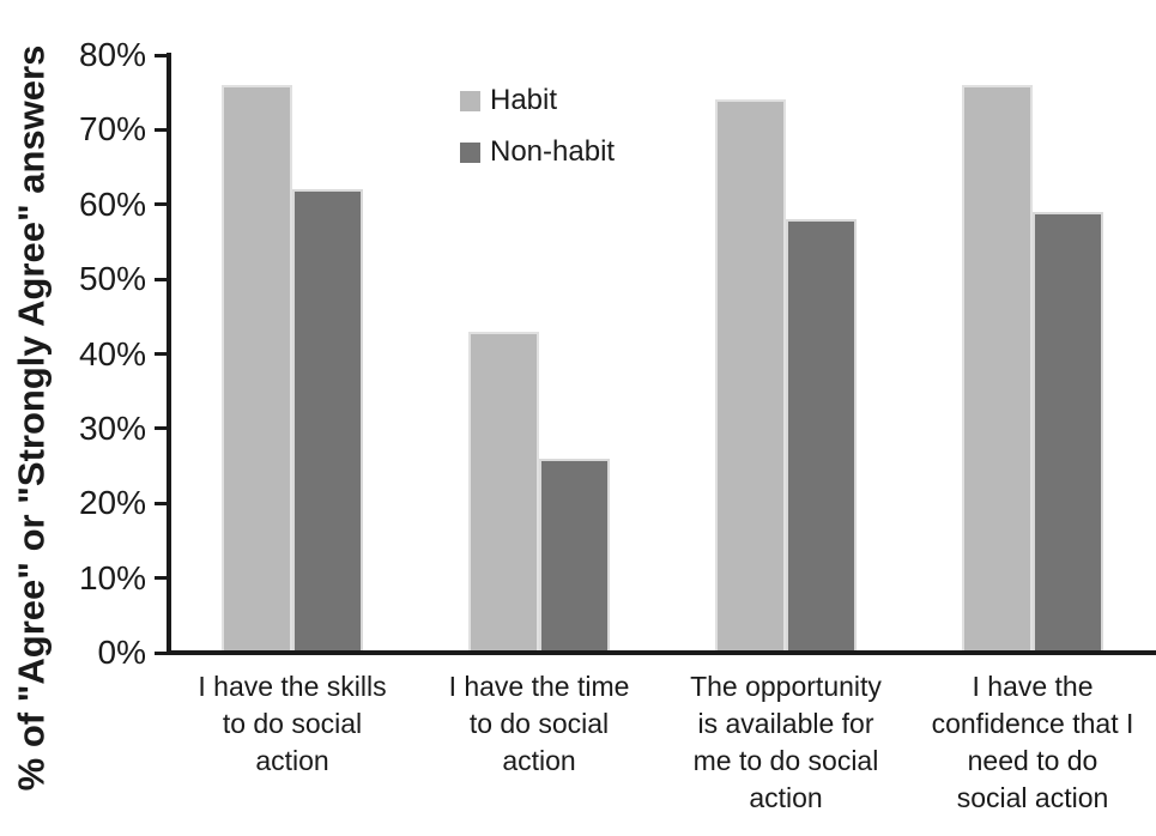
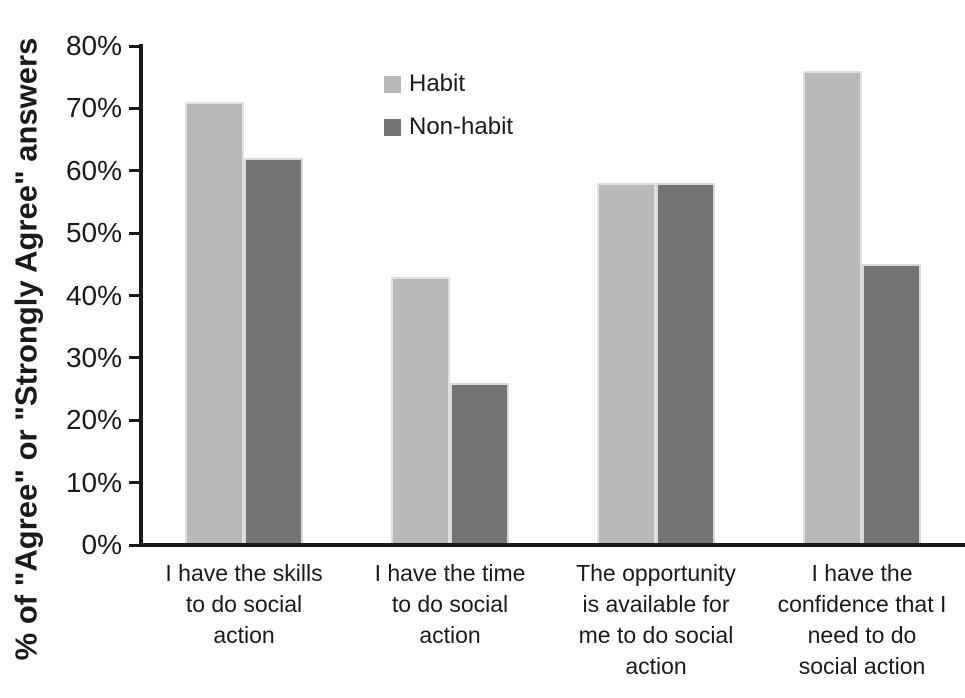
Habit/I have the skills to do social action: 76% -> 71%
Habit/The opportunity is available for me to do social action: 74% -> 58%
Non-habit/I have the confidence that I need to do social action: 59% -> 45%
